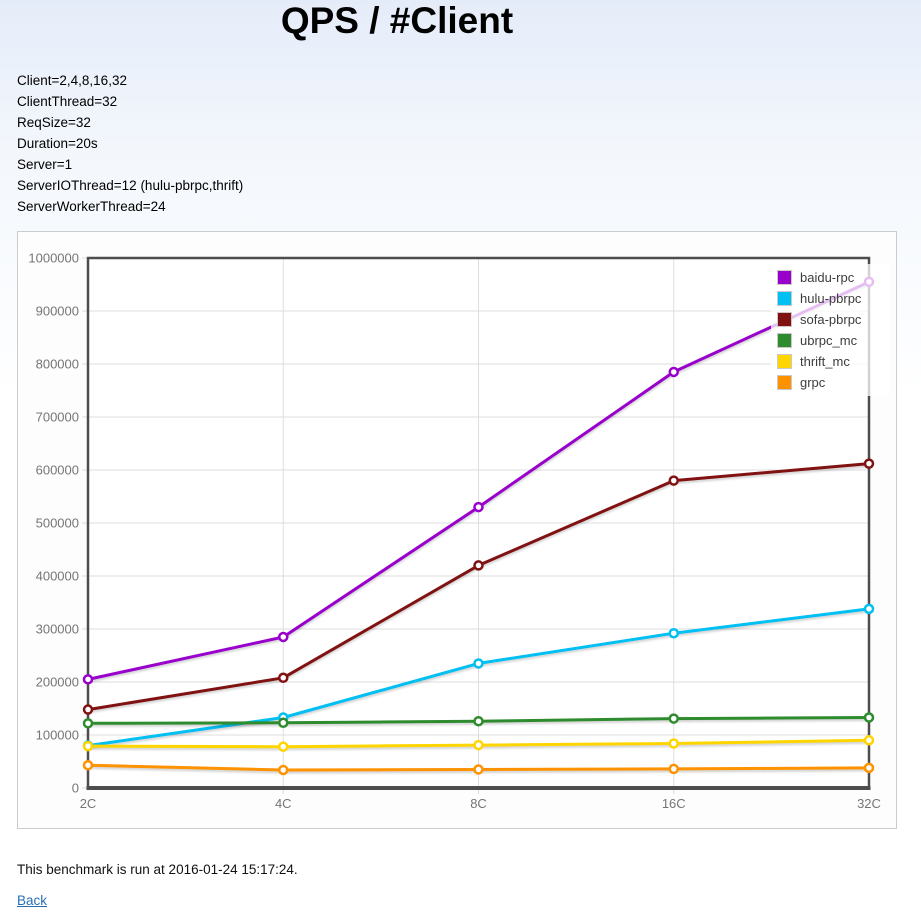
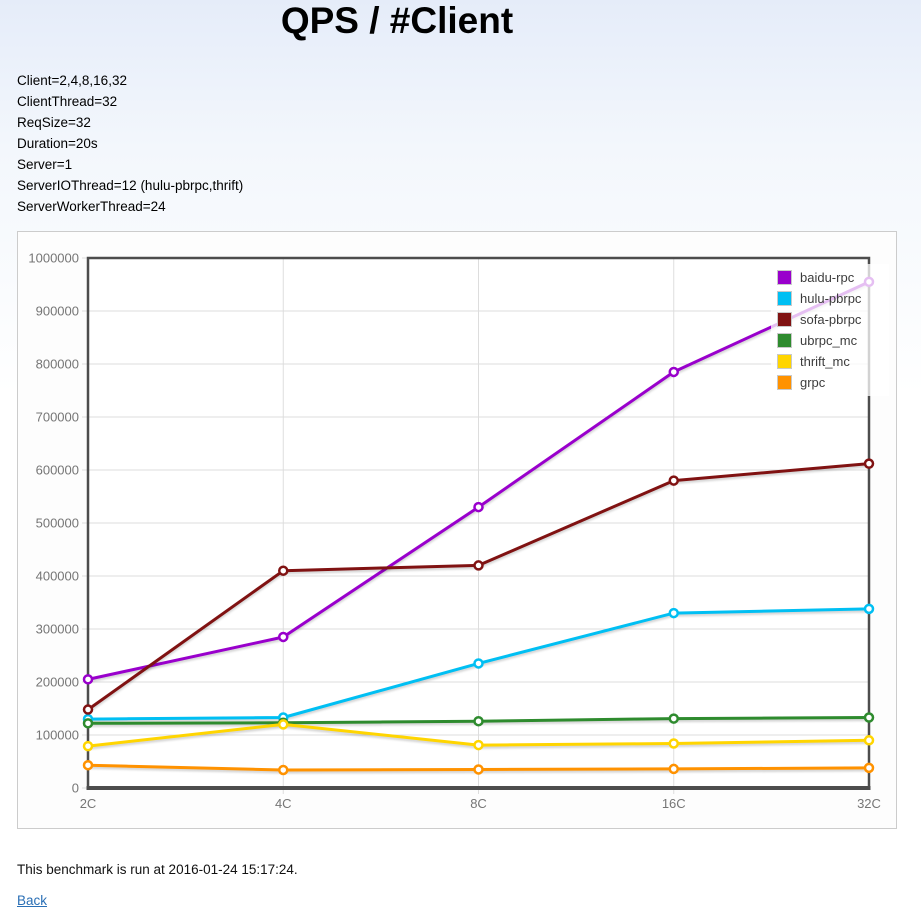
hulu-pbrpc/2C: 80000 -> 130000
sofa-pbrpc/4C: 210000 -> 410000
thrift_mc/4C: 80000 -> 120000
hulu-pbrpc/16C: 290000 -> 330000
